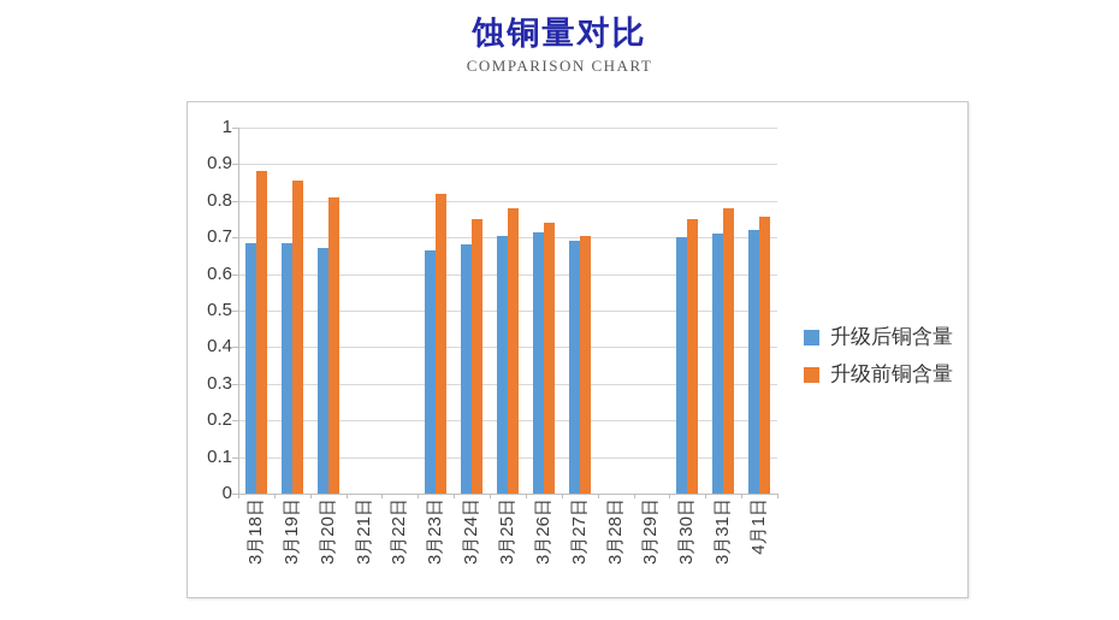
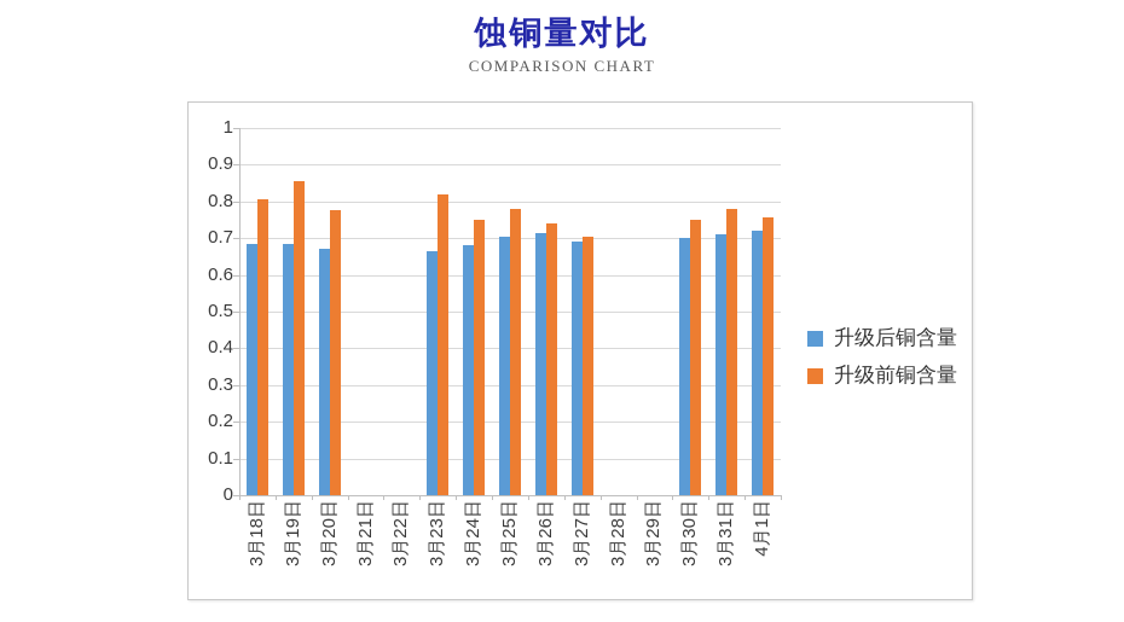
升级前铜含量/3月18日: 0.88 -> 0.81
升级前铜含量/3月20日: 0.81 -> 0.78
